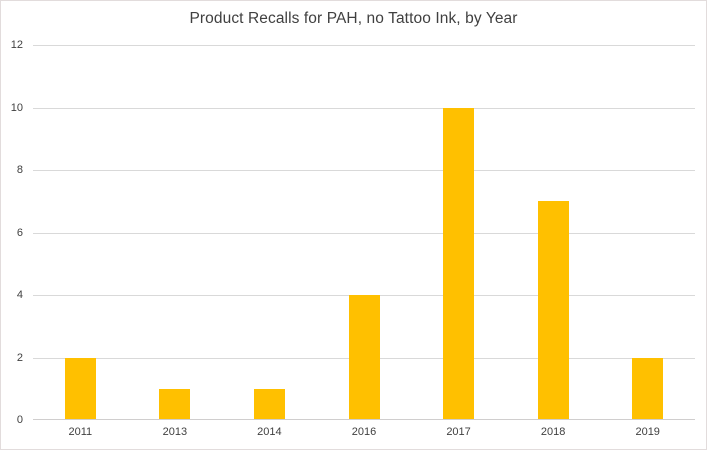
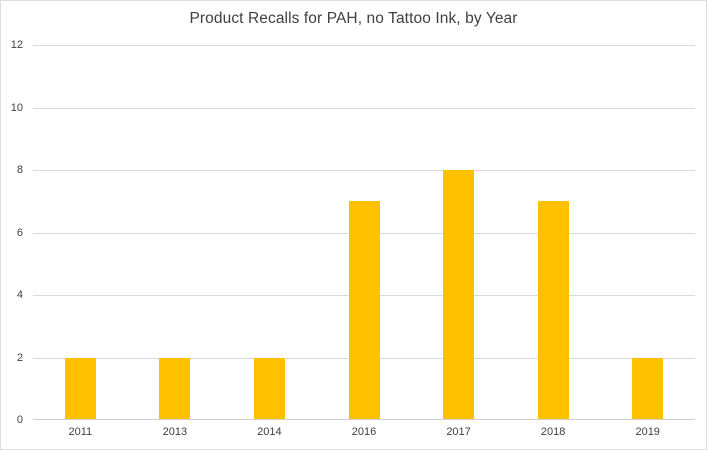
2013: 1 -> 2
2014: 1 -> 2
2016: 4 -> 7
2017: 10 -> 8
